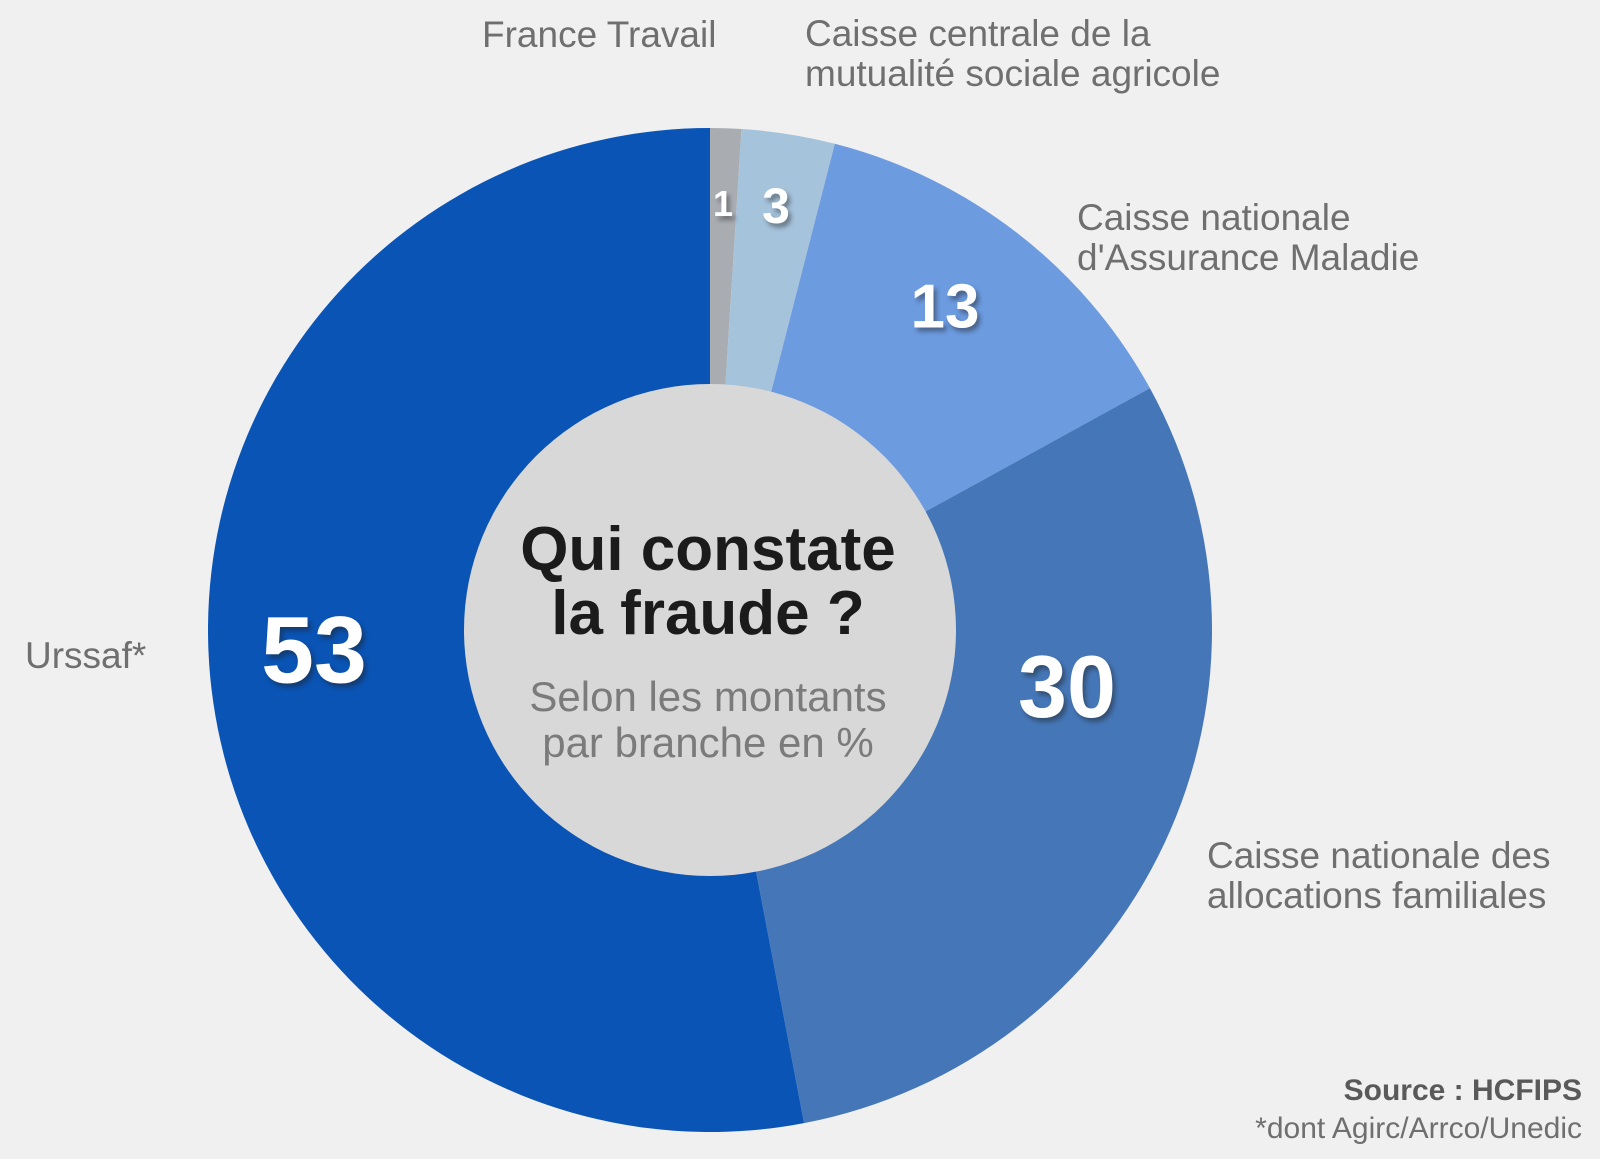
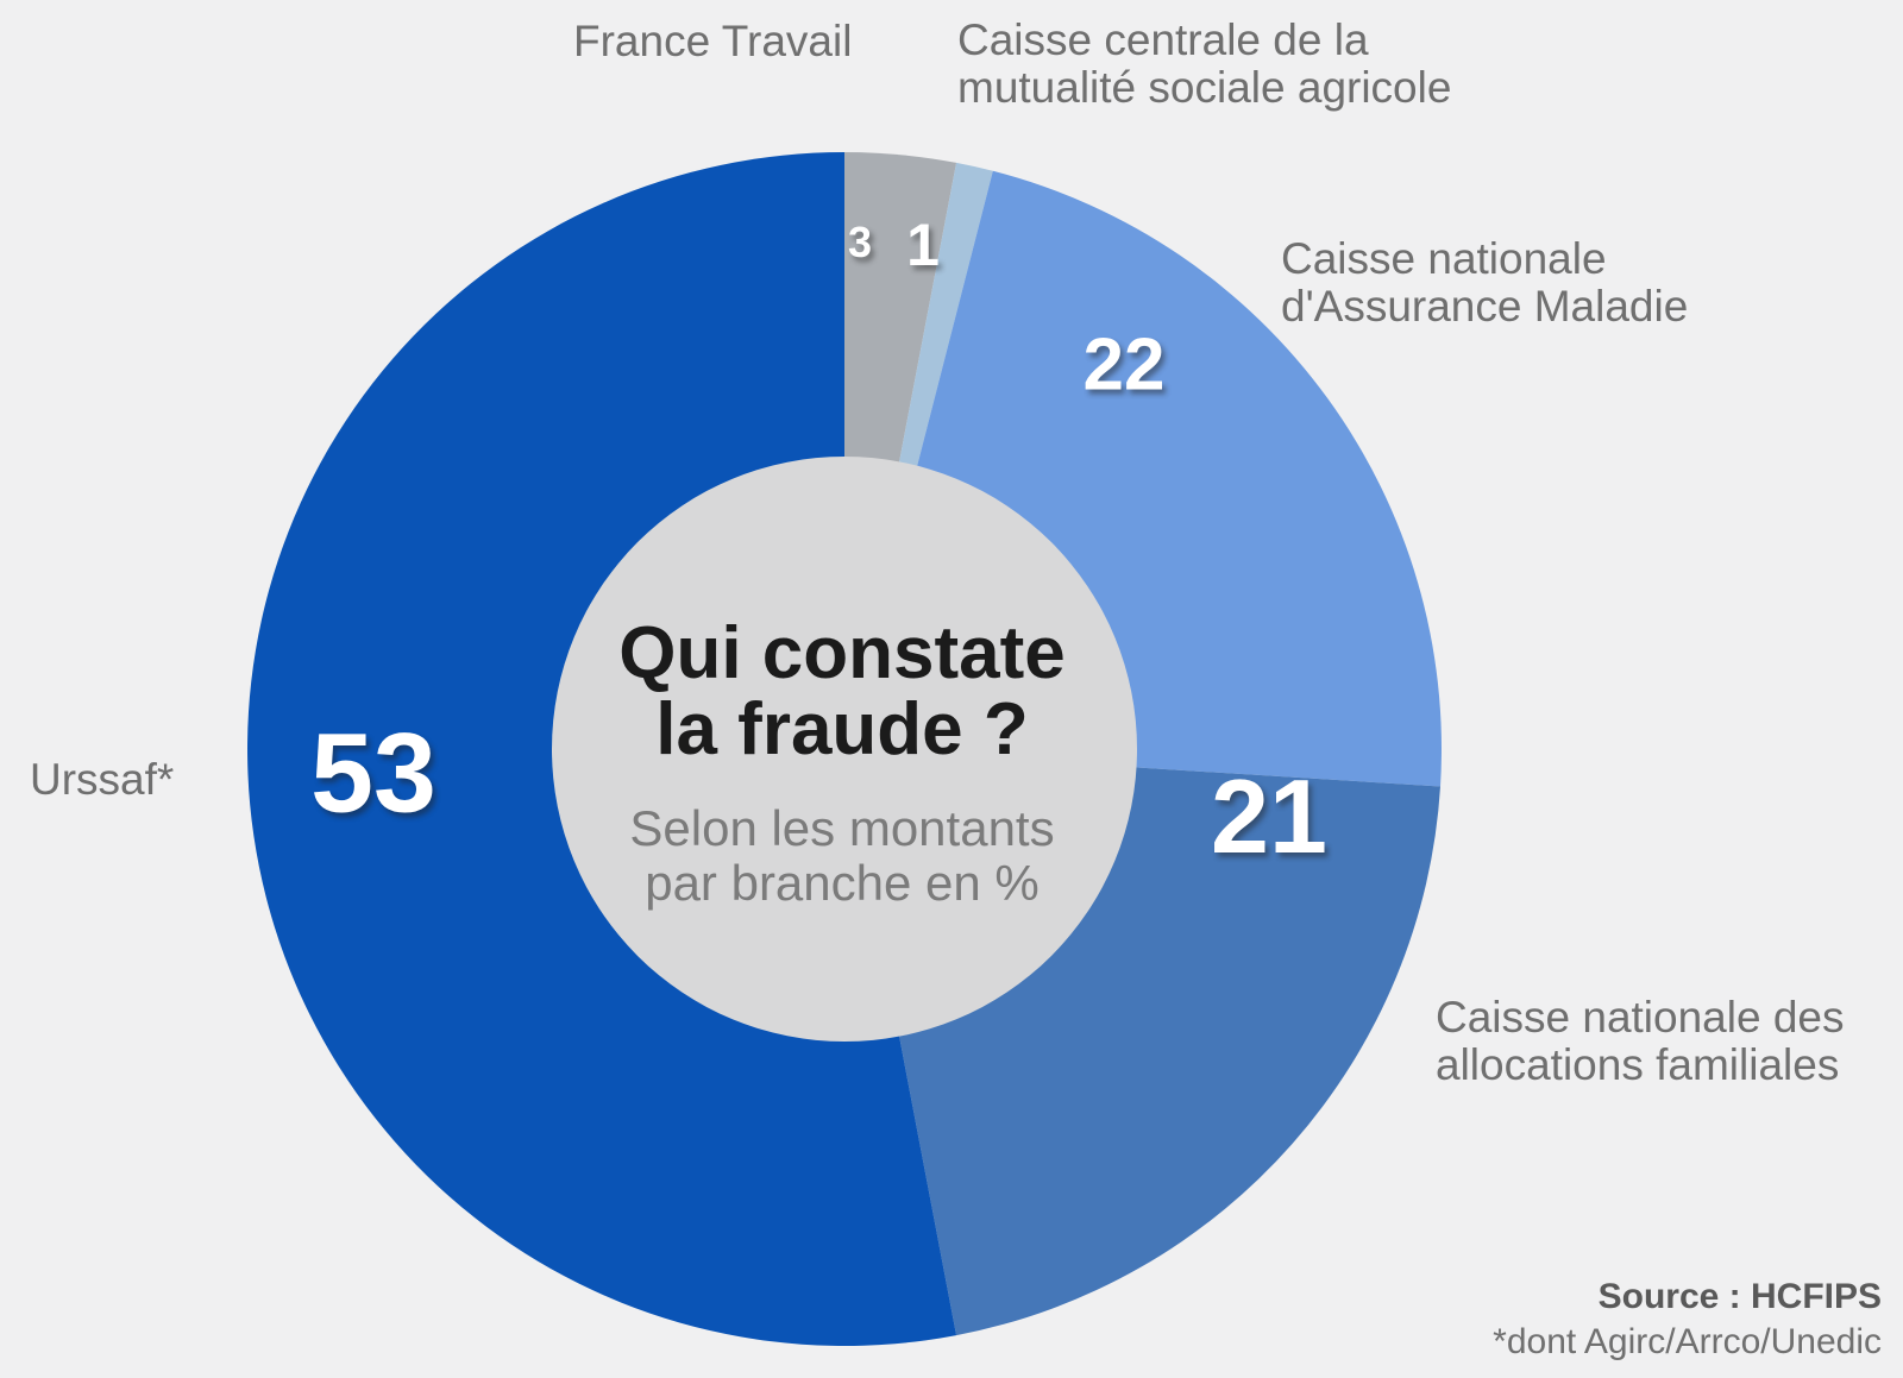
France Travail: 1 -> 3
Caisse centrale de la mutualité sociale agricole: 3 -> 1
Caisse nationale d'Assurance Maladie: 13 -> 22
Caisse nationale des allocations familiales: 30 -> 21
